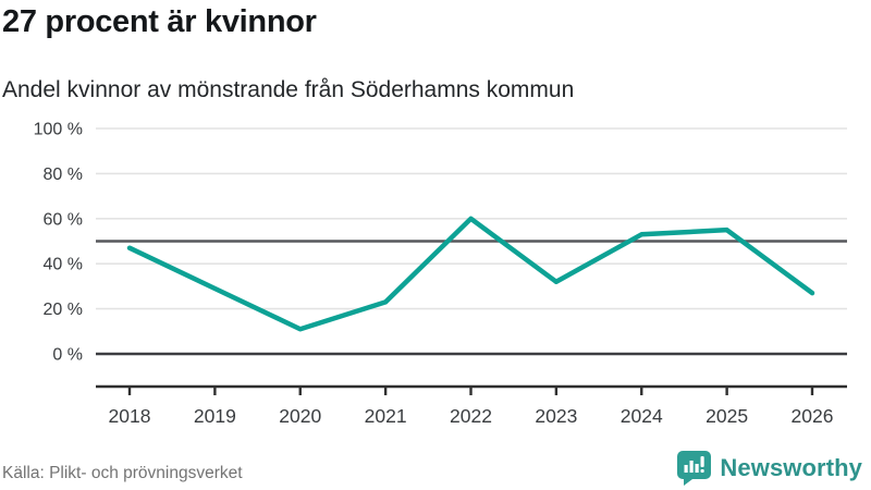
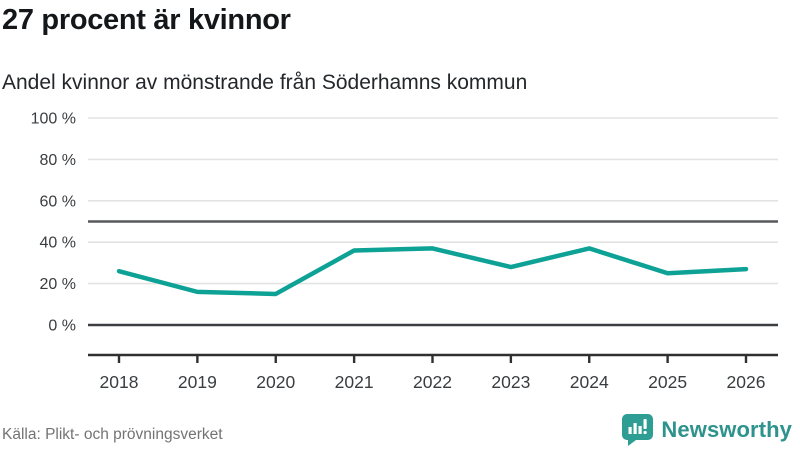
2018: 47% -> 26%
2019: 29% -> 16%
2020: 11% -> 15%
2021: 23% -> 36%
2022: 60% -> 37%
2023: 32% -> 28%
2024: 53% -> 37%
2025: 55% -> 25%
